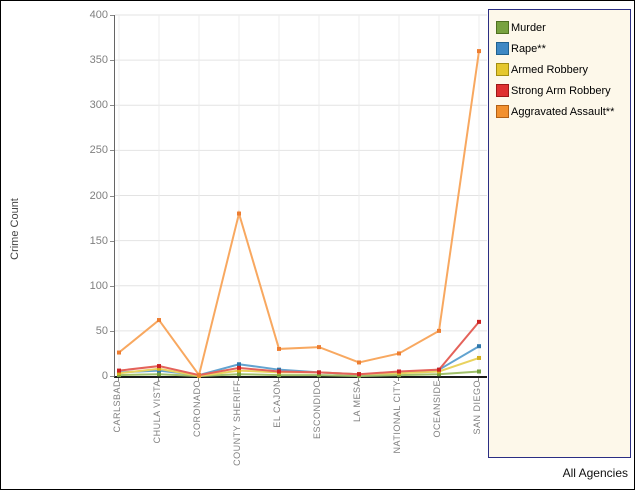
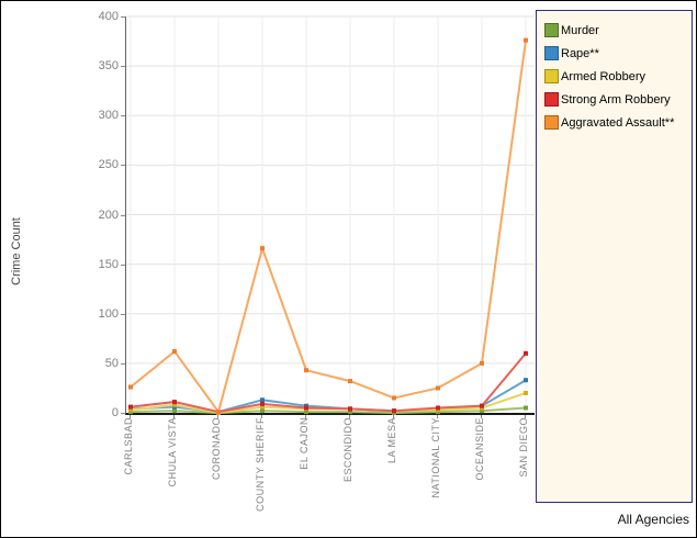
Aggravated Assault**/COUNTY SHERIFF: 180 -> 170
Aggravated Assault**/EL CAJON: 30 -> 40
Aggravated Assault**/SAN DIEGO: 360 -> 380
